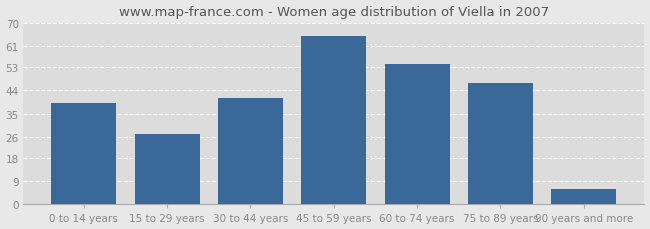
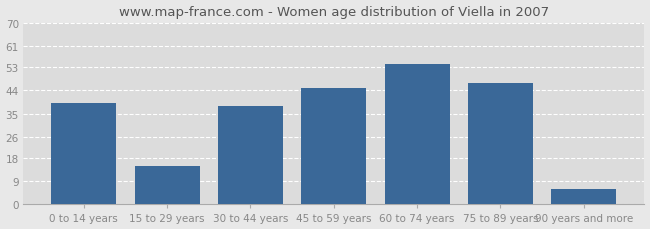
15 to 29 years: 27 -> 15
30 to 44 years: 41 -> 38
45 to 59 years: 65 -> 45
